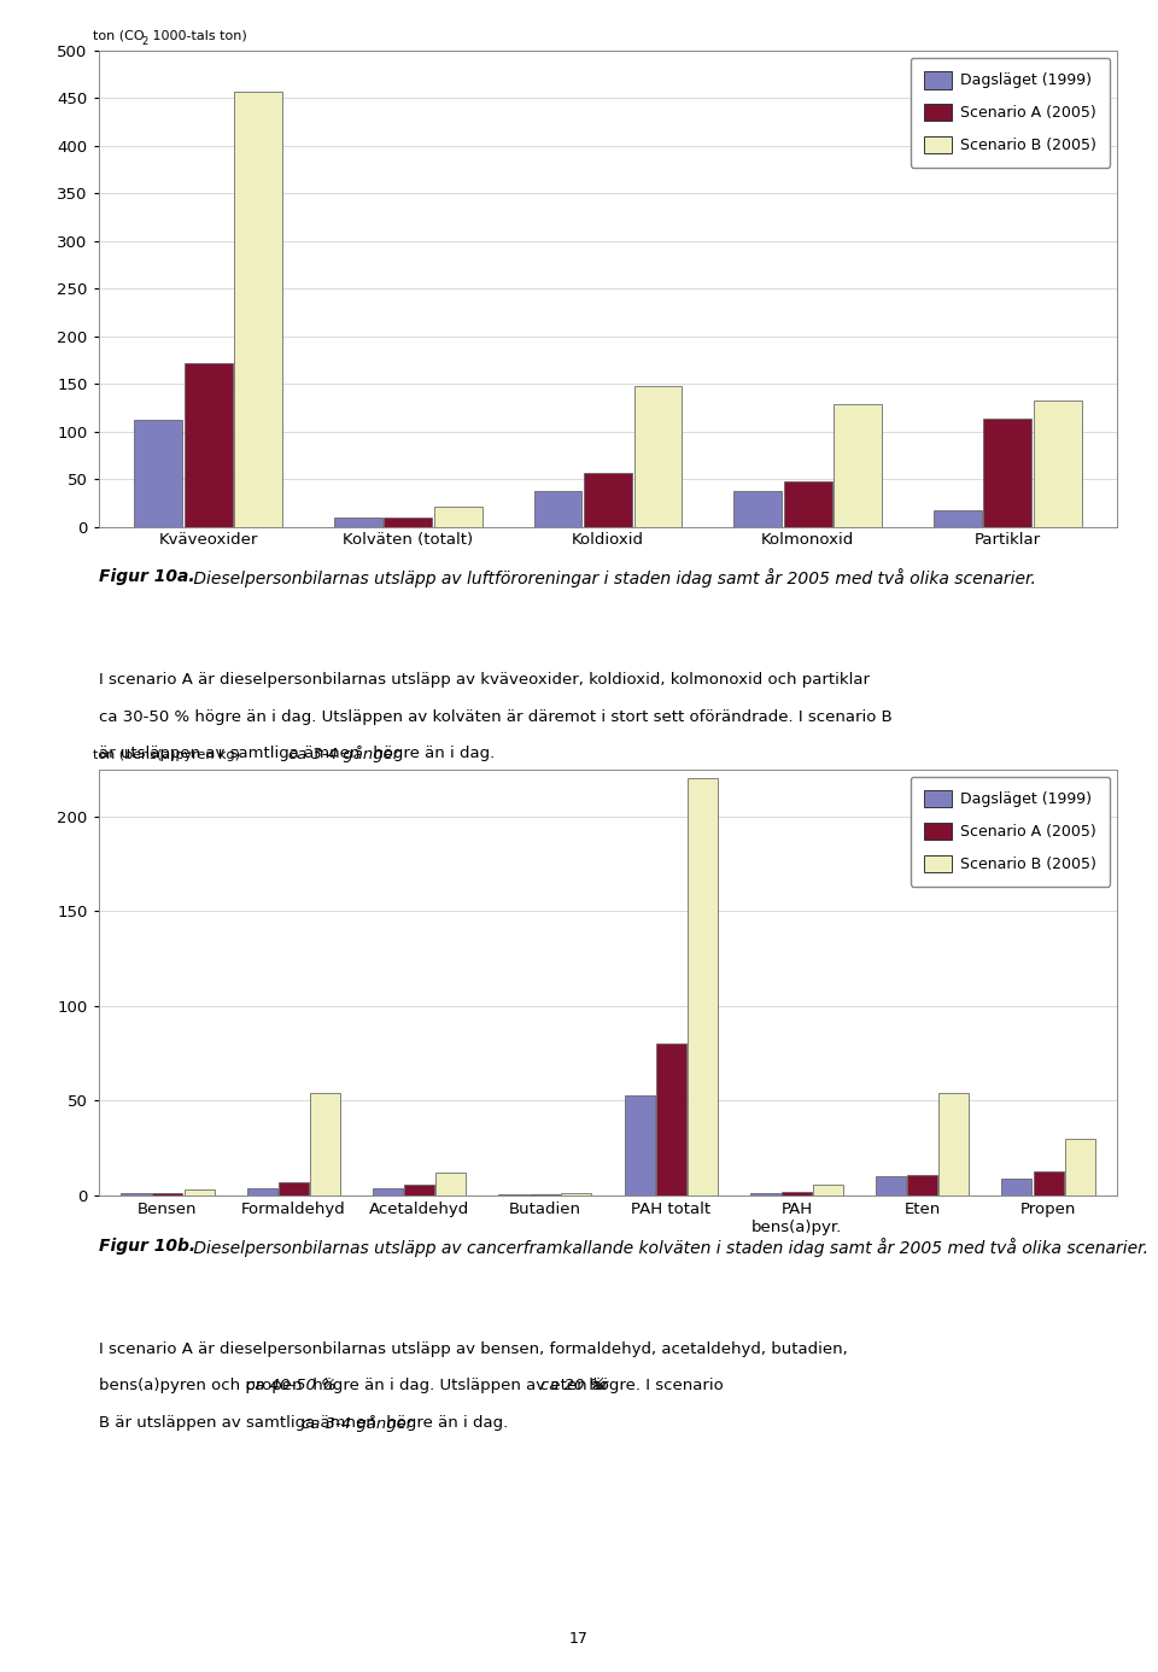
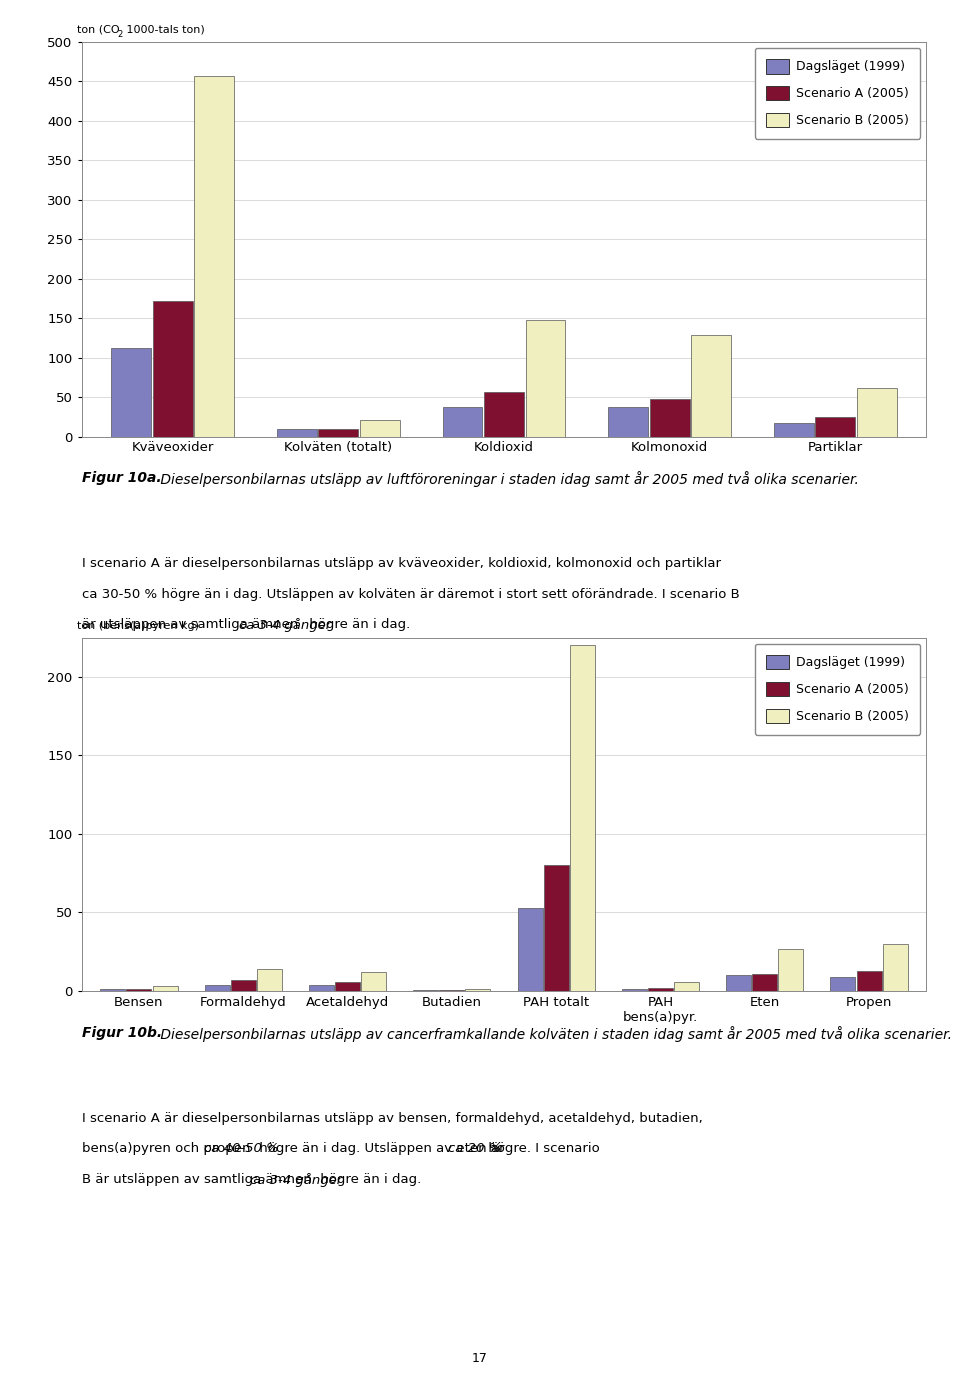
Scenario A (2005)/Partiklar: 114 -> 25
Scenario B (2005)/Partiklar: 132 -> 62
Scenario B (2005)/Formaldehyd: 54 -> 14
Scenario B (2005)/Eten: 54 -> 27
